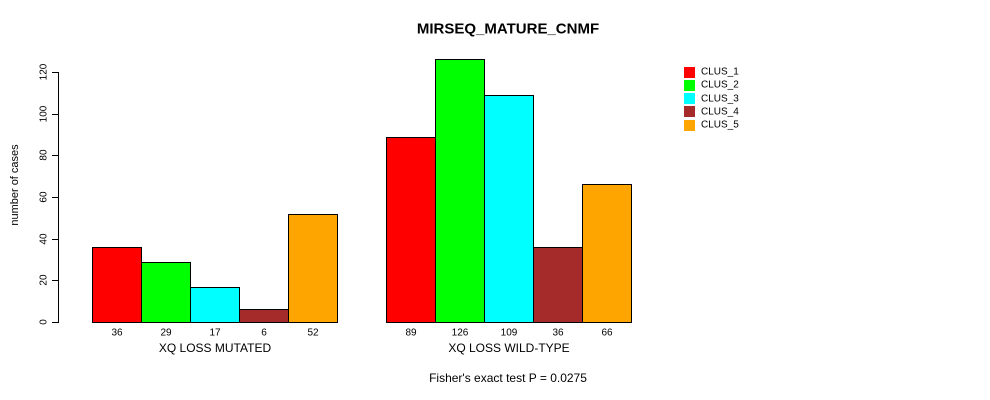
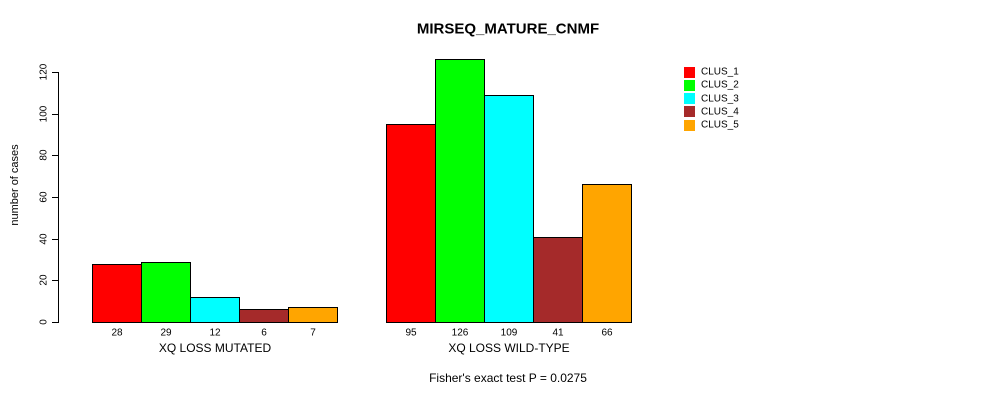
CLUS_1/XQ LOSS MUTATED: 36 -> 28
CLUS_3/XQ LOSS MUTATED: 17 -> 12
CLUS_5/XQ LOSS MUTATED: 52 -> 7
CLUS_1/XQ LOSS WILD-TYPE: 89 -> 95
CLUS_4/XQ LOSS WILD-TYPE: 36 -> 41
